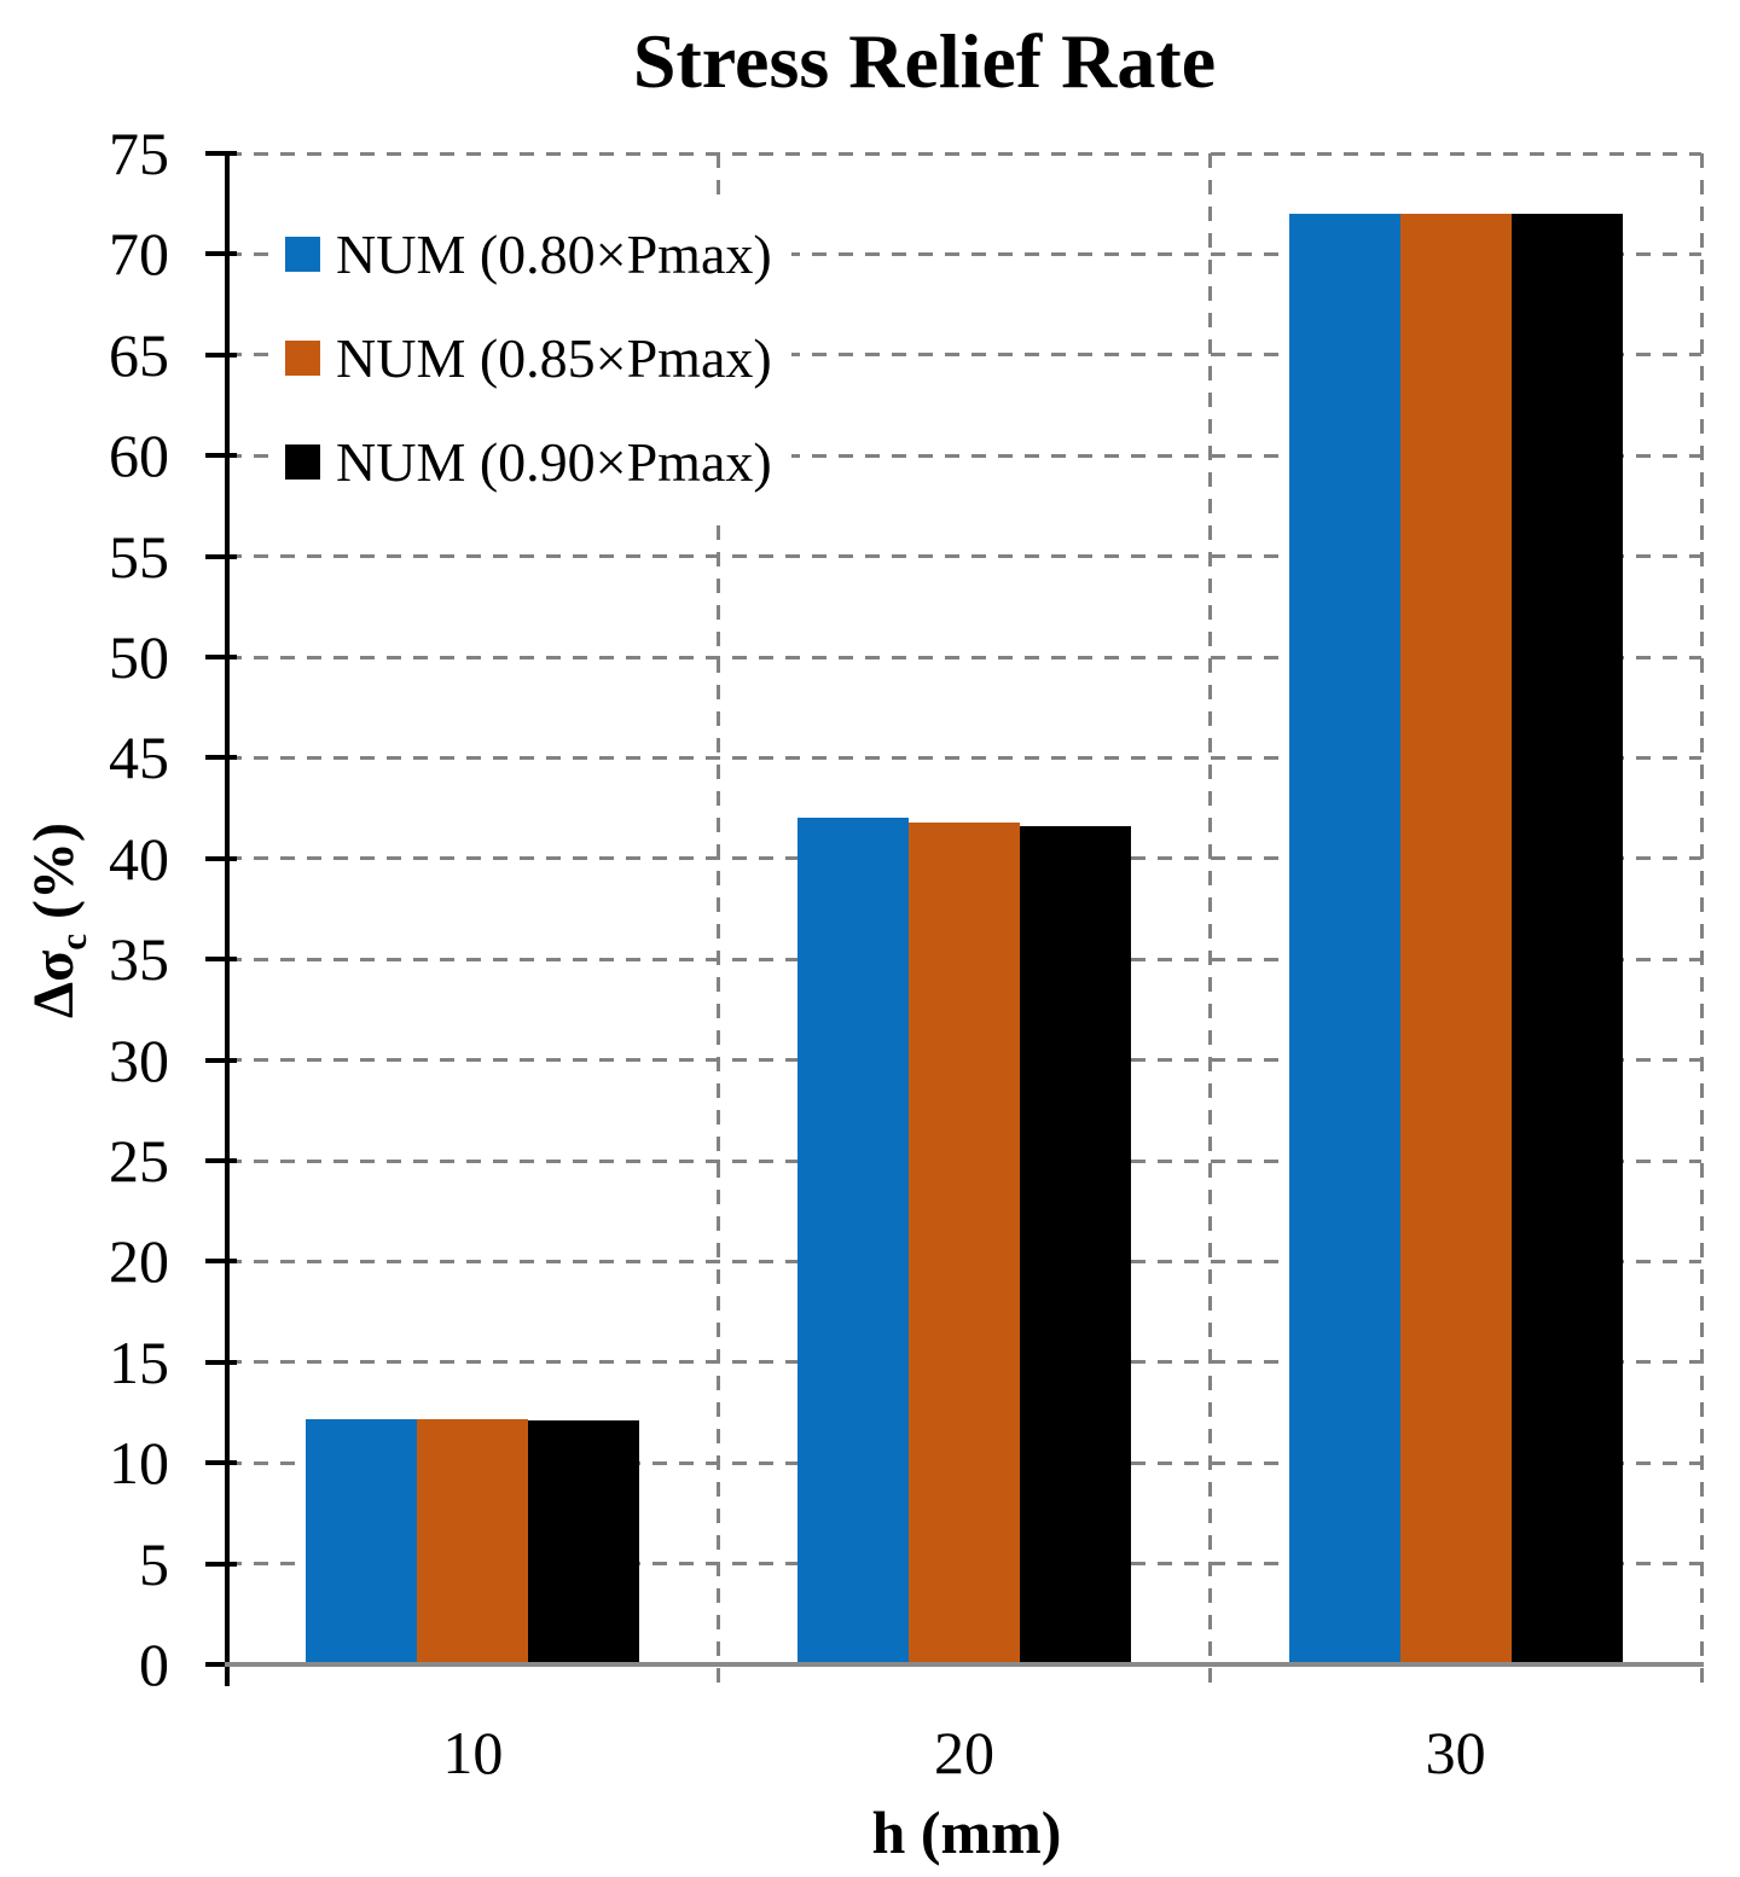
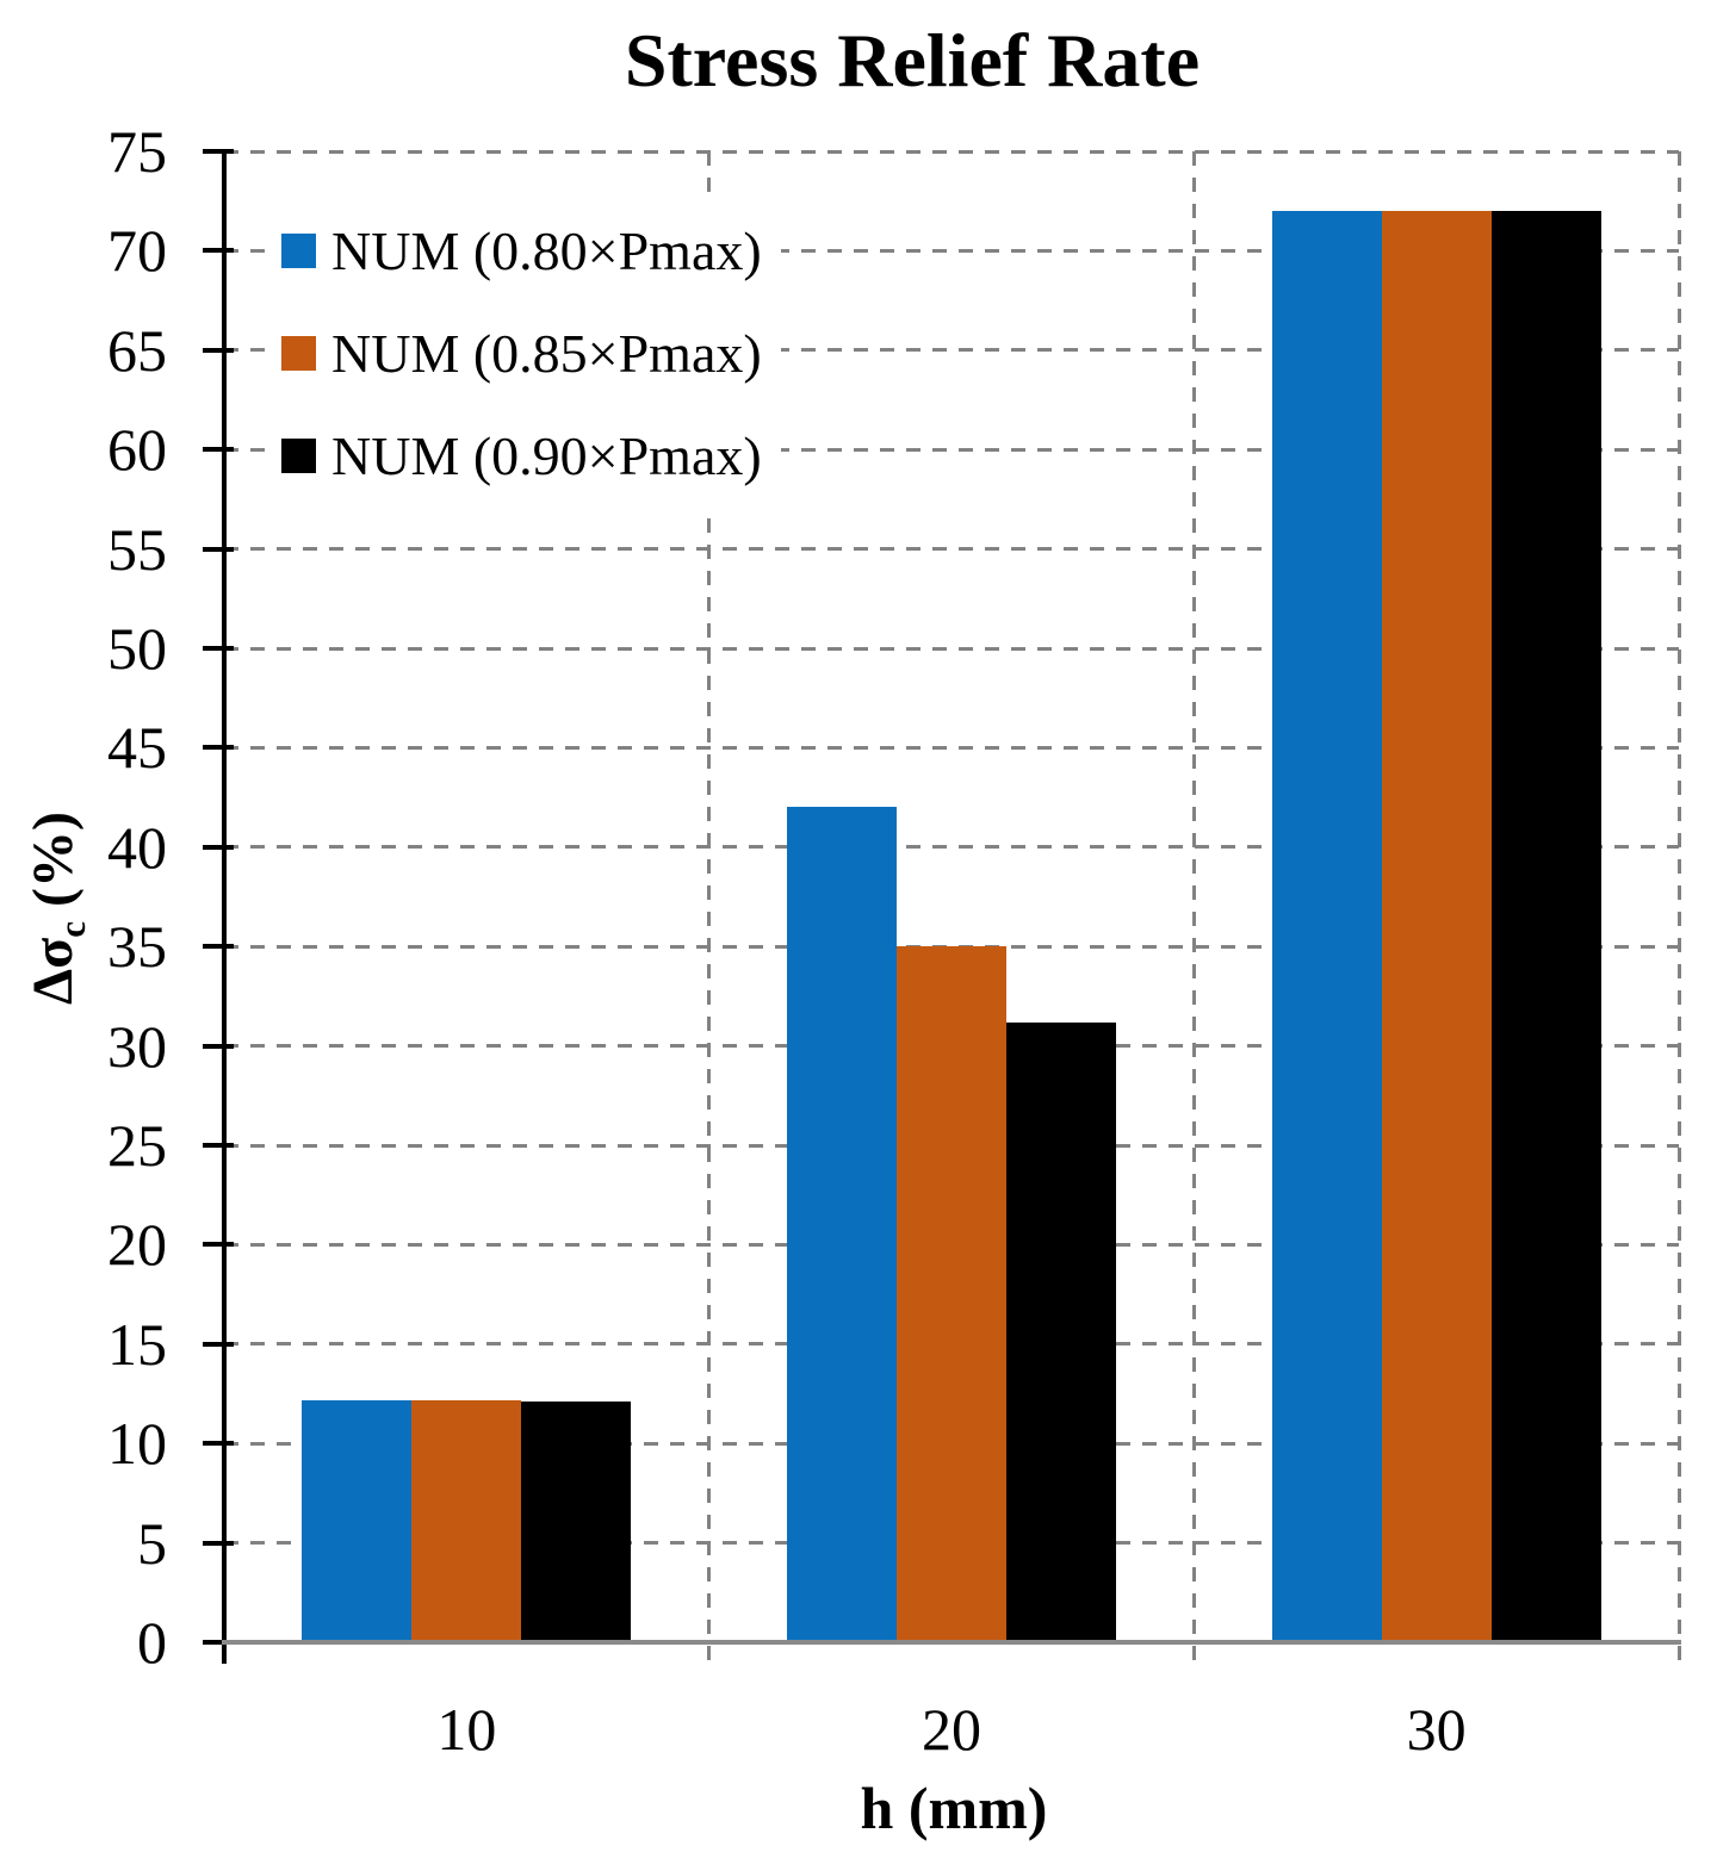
NUM (0.85×Pmax)/20: 41.8 -> 35.0
NUM (0.90×Pmax)/20: 41.6 -> 31.2
